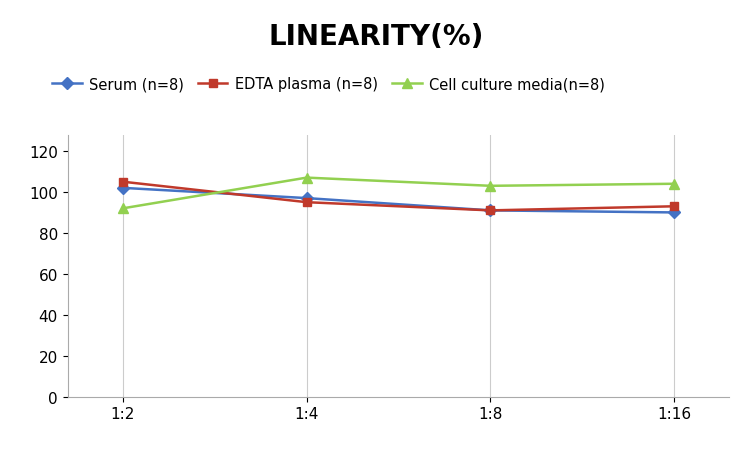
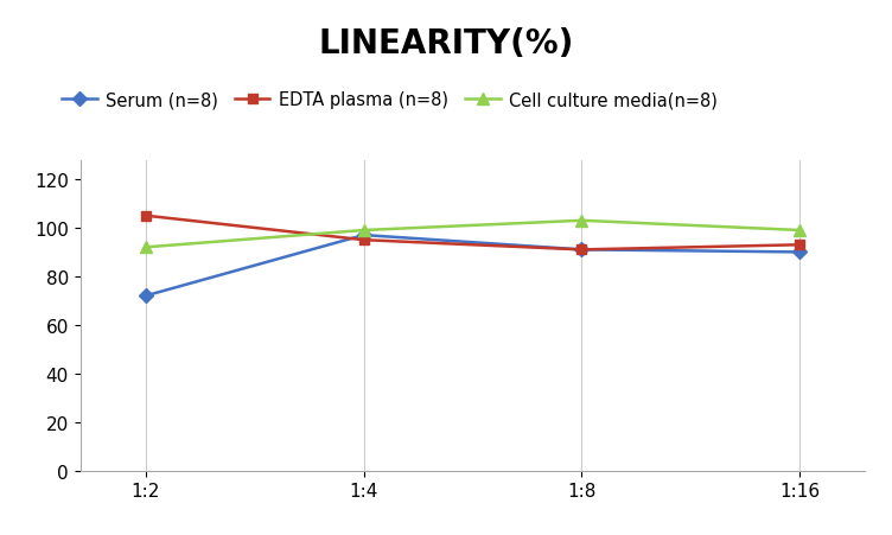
Serum (n=8)/1:2: 102 -> 72
Cell culture media(n=8)/1:4: 107 -> 99
Cell culture media(n=8)/1:16: 104 -> 99
